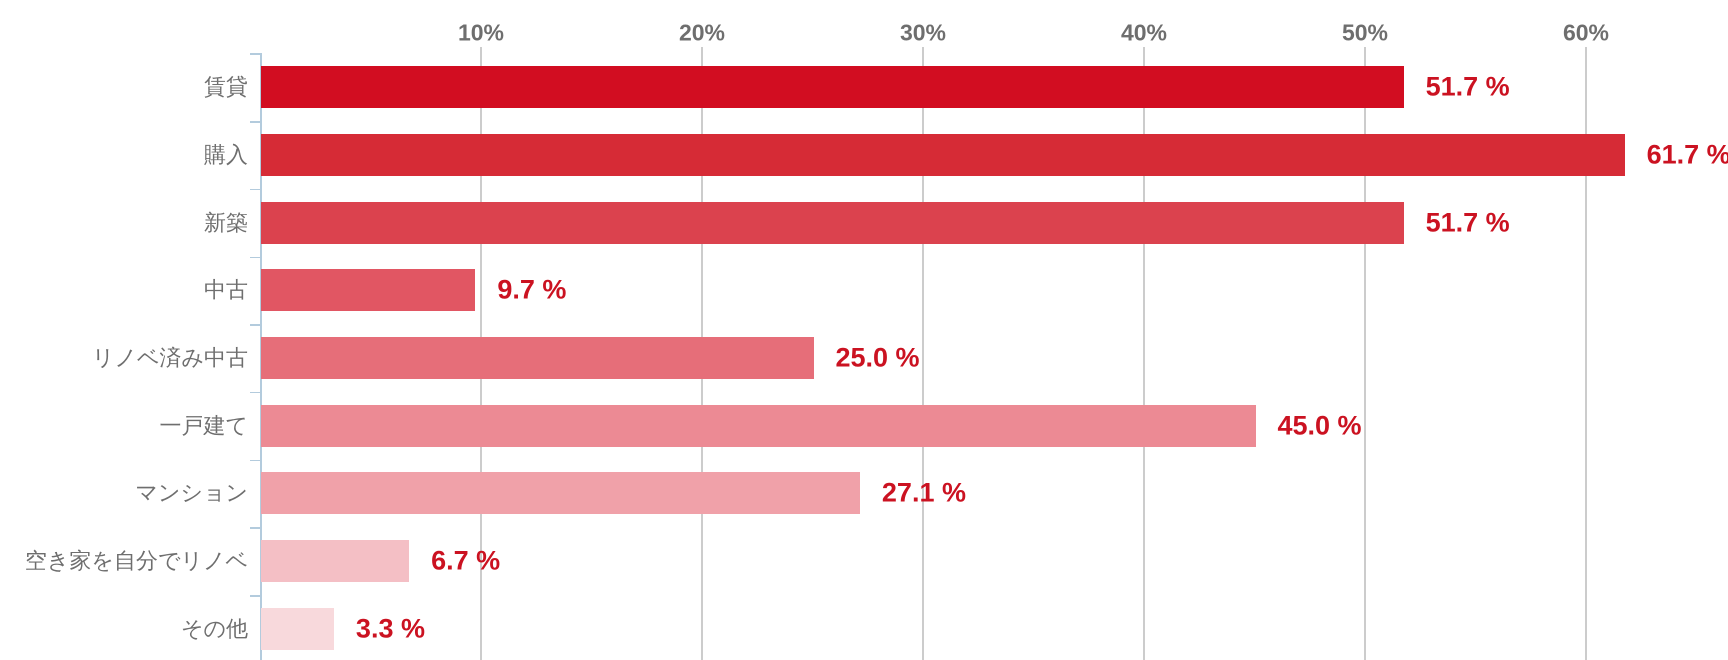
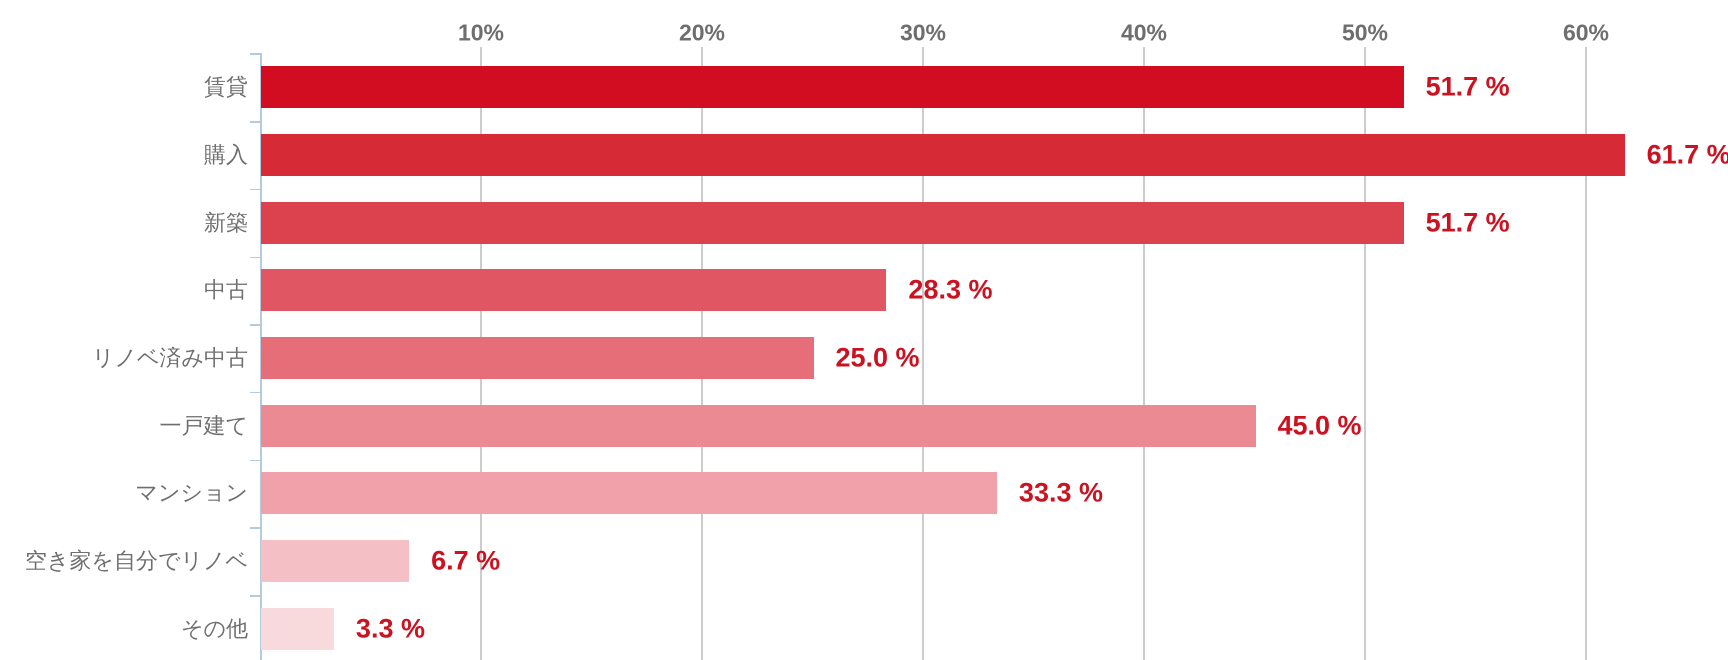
中古: 9.7 -> 28.3
マンション: 27.1 -> 33.3
